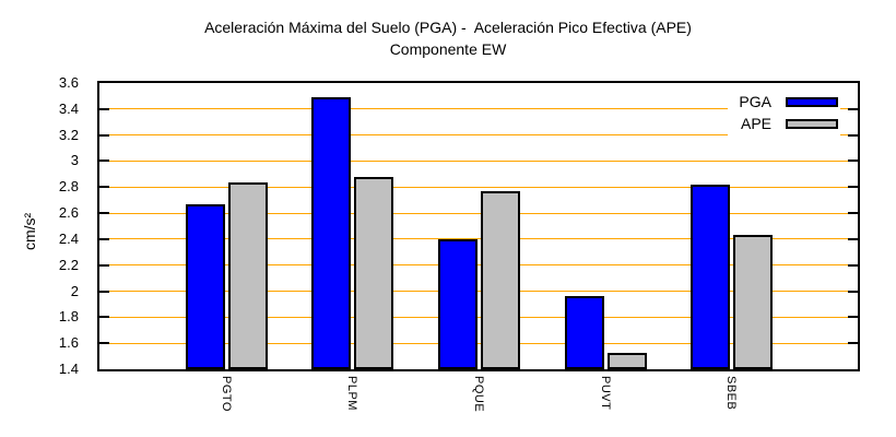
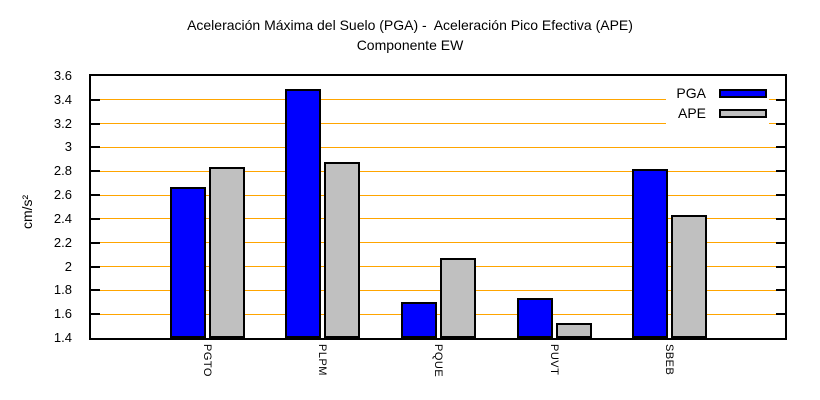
PGA/PQUE: 2.40 -> 1.70
APE/PQUE: 2.77 -> 2.07
PGA/PUVT: 1.96 -> 1.74
